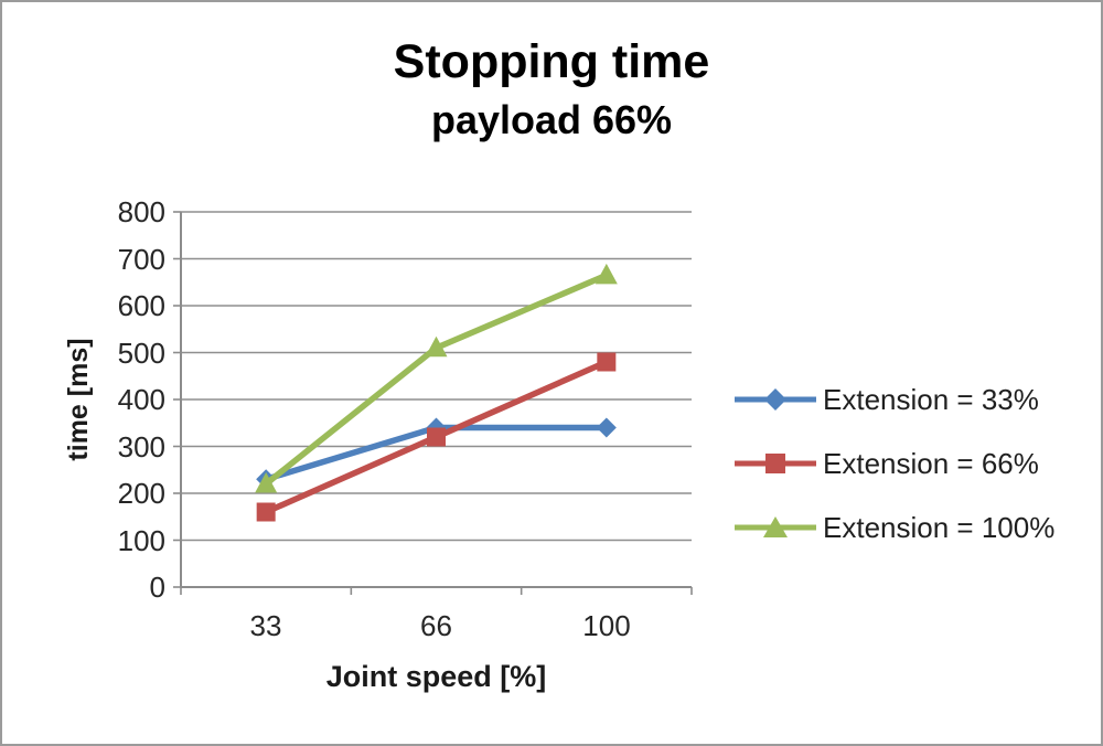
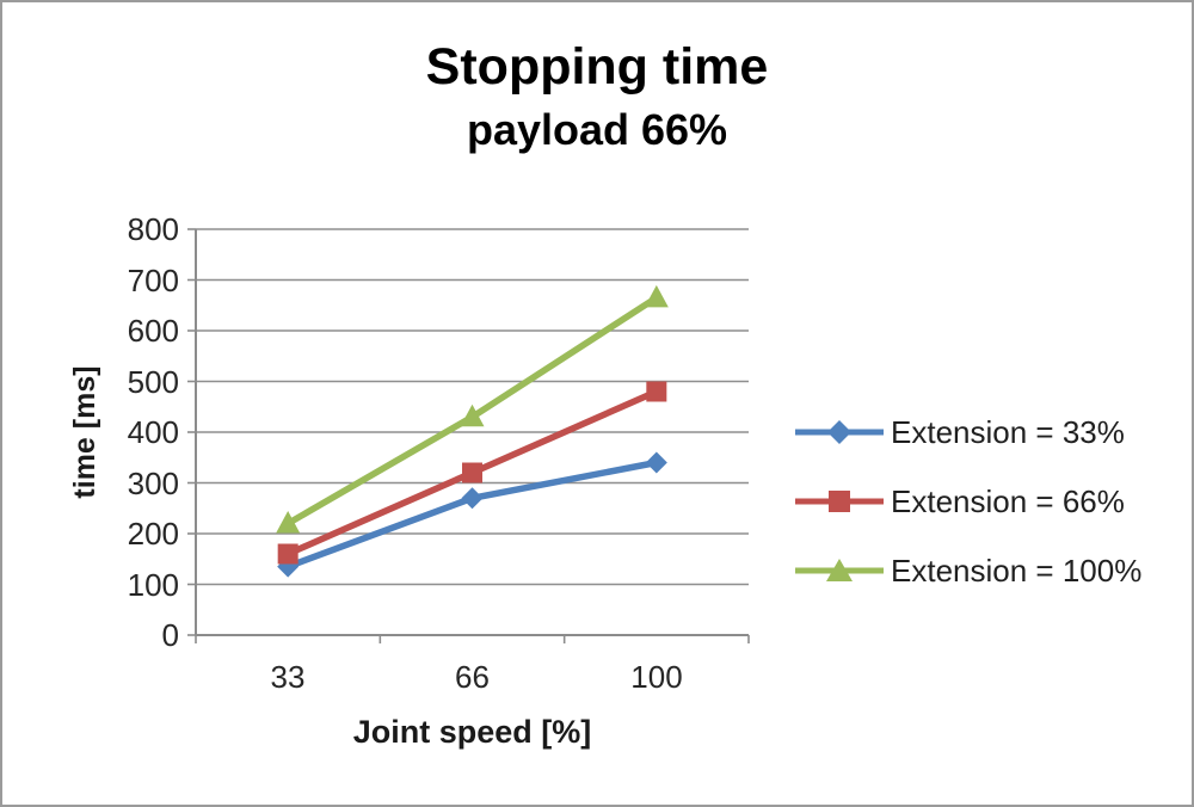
Extension = 33%/33: 230 -> 140
Extension = 33%/66: 340 -> 270
Extension = 100%/66: 510 -> 430
